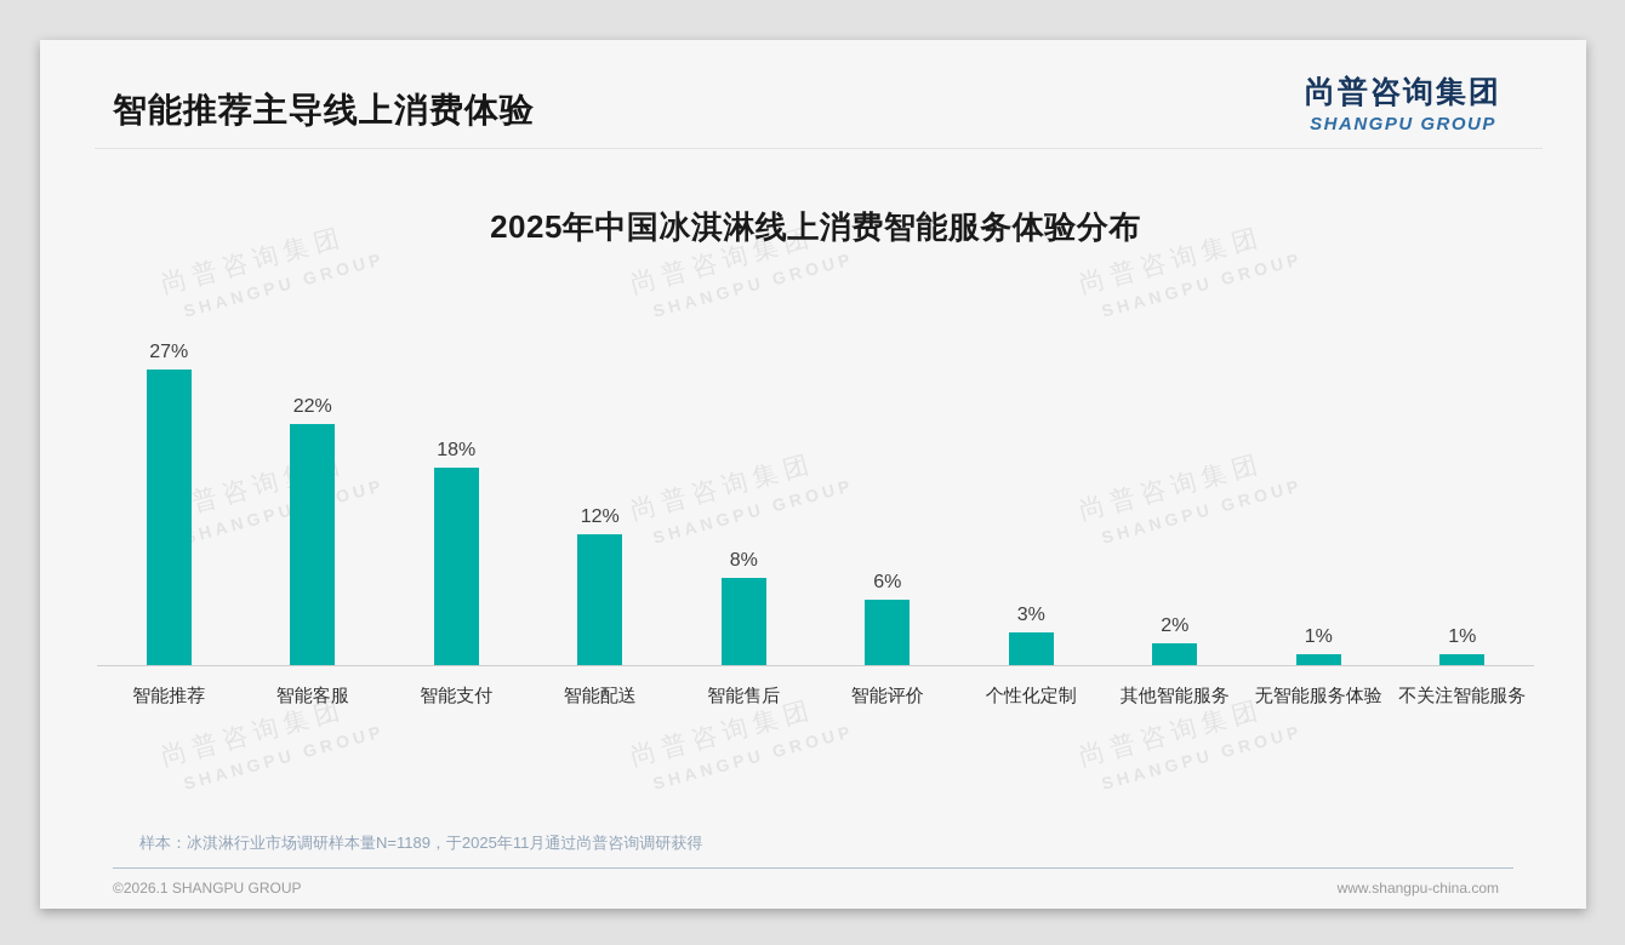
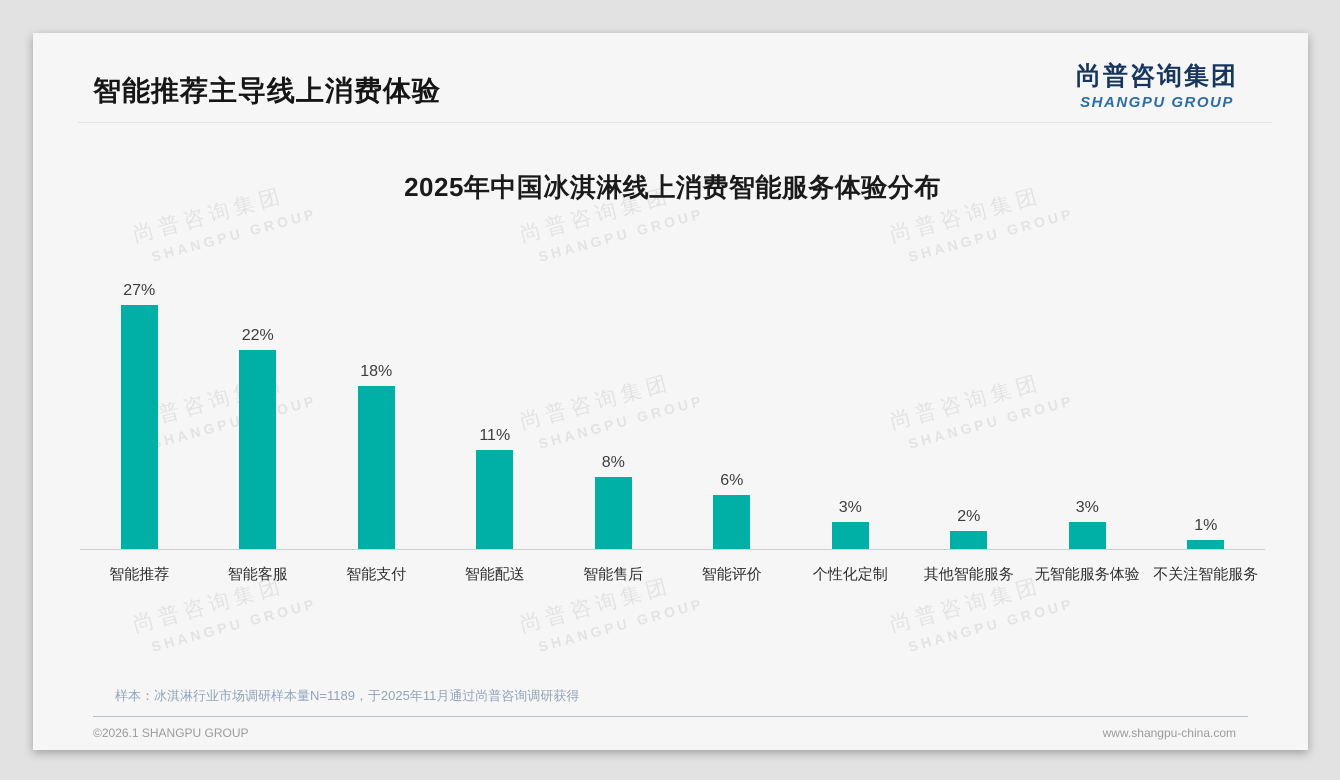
智能配送: 12% -> 11%
无智能服务体验: 1% -> 3%
